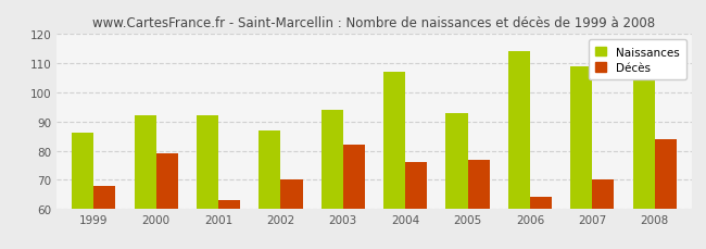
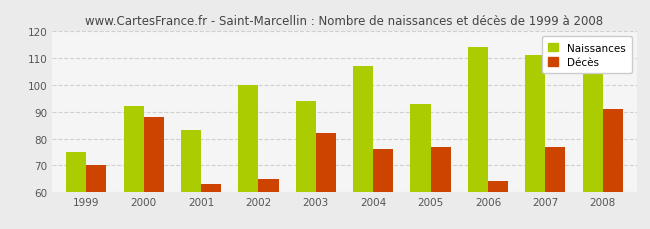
Naissances/1999: 86 -> 75
Décès/1999: 68 -> 70
Décès/2000: 79 -> 88
Naissances/2001: 92 -> 83
Naissances/2002: 87 -> 100
Décès/2002: 70 -> 65
Naissances/2007: 109 -> 111
Décès/2007: 70 -> 77
Décès/2008: 84 -> 91
